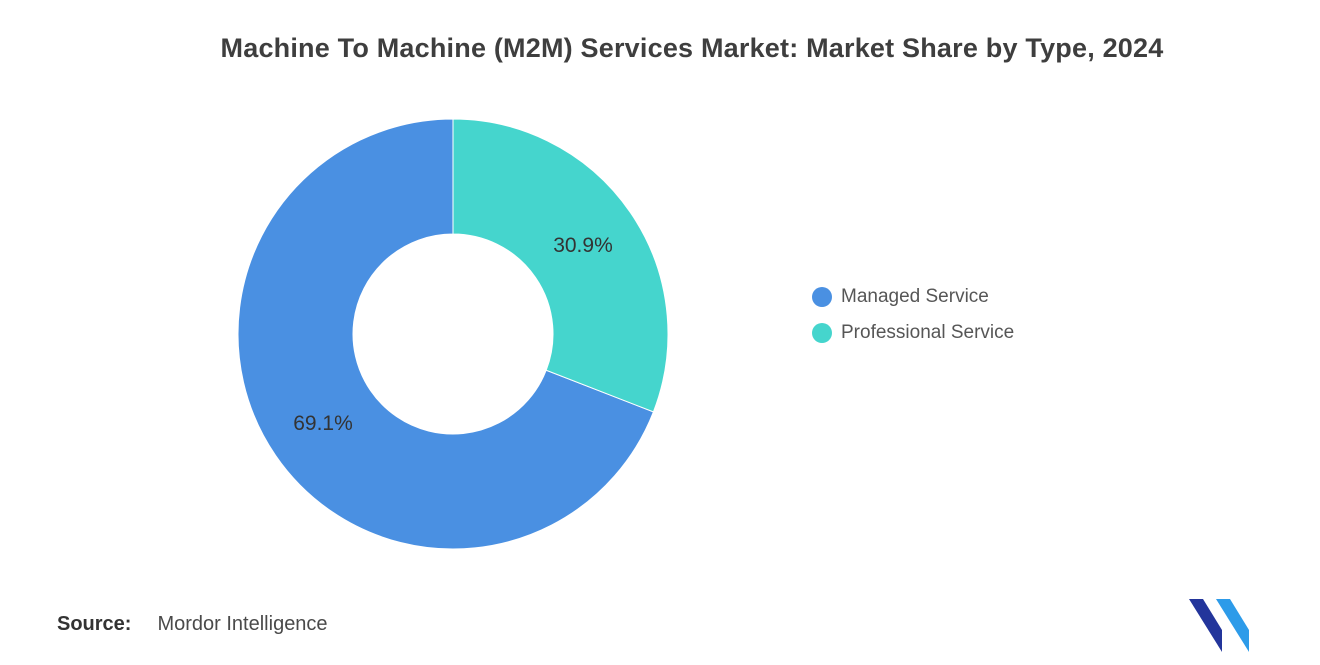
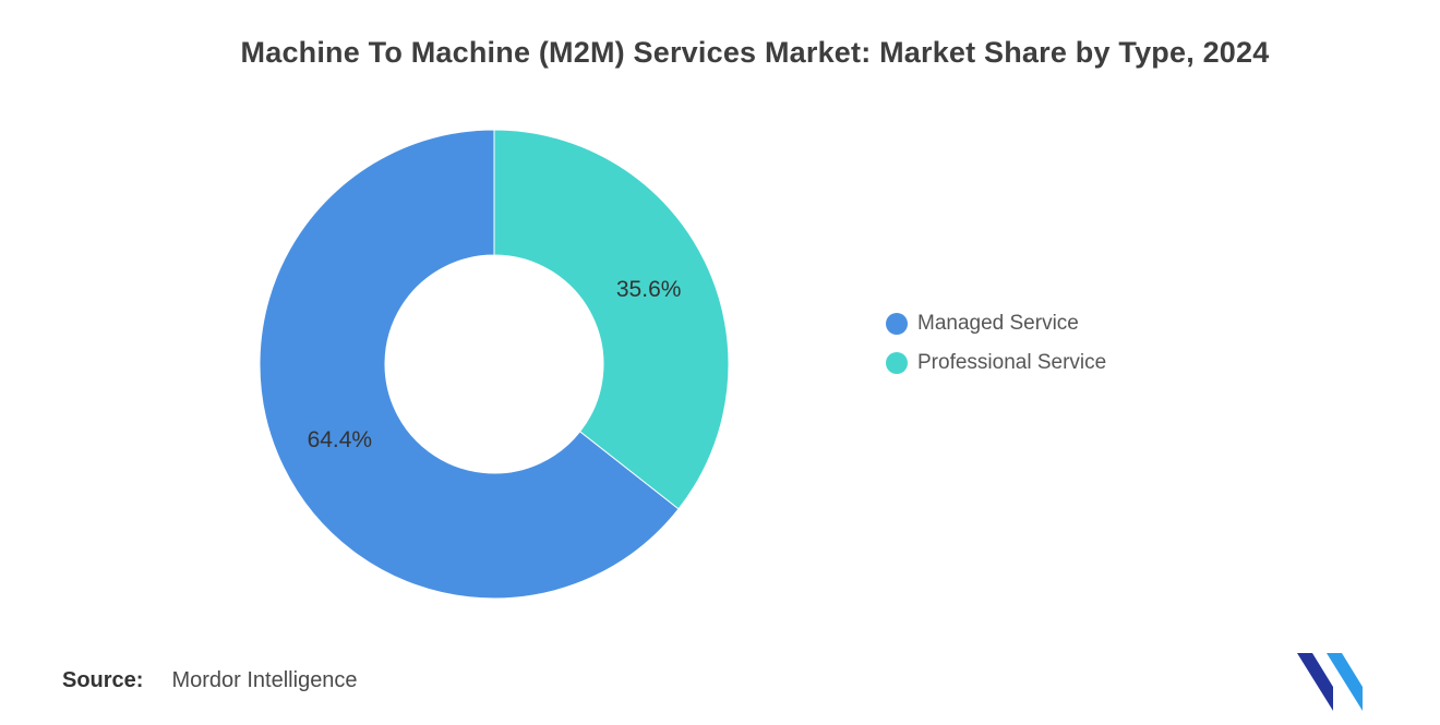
Managed Service: 69.1% -> 64.4%
Professional Service: 30.9% -> 35.6%
